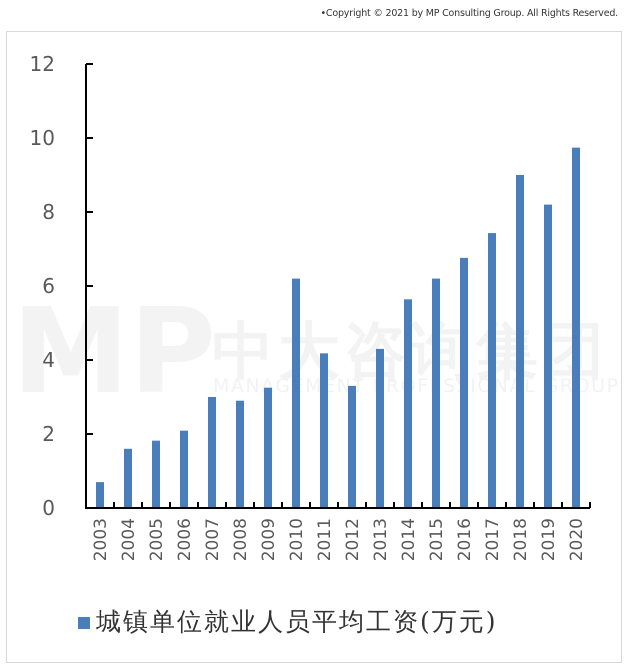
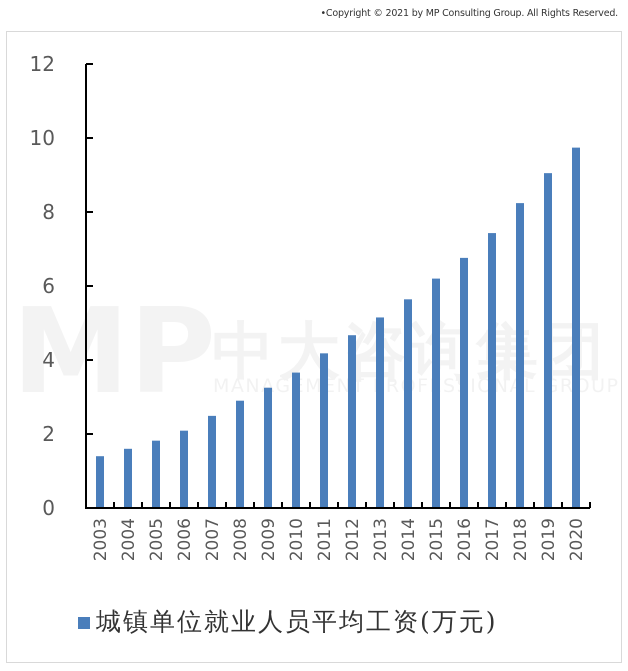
2003: 0.7 -> 1.4
2007: 3.0 -> 2.5
2010: 6.2 -> 3.7
2012: 3.3 -> 4.7
2013: 4.3 -> 5.2
2018: 9.0 -> 8.2
2019: 8.2 -> 9.1
